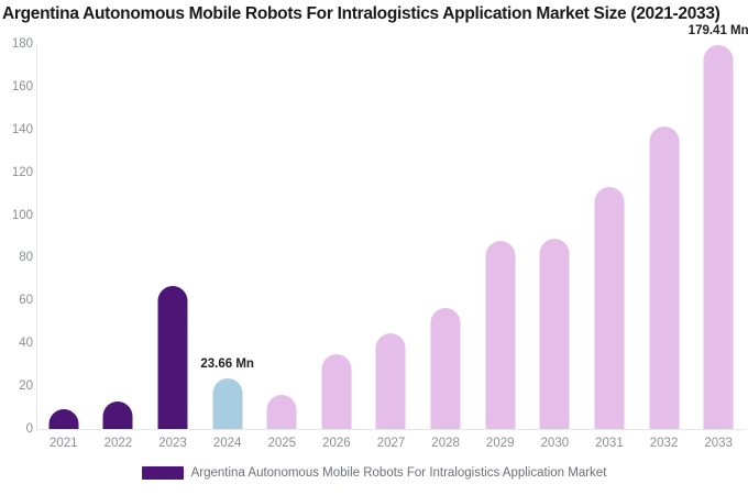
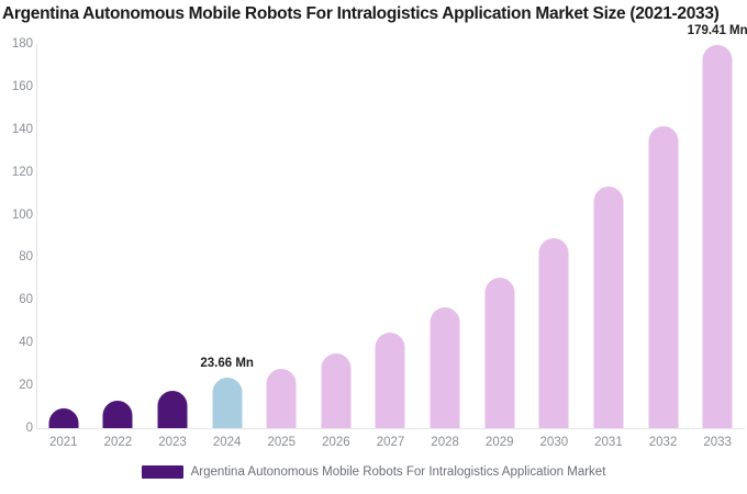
2023: 67 -> 17
2025: 16 -> 28
2029: 88 -> 70
